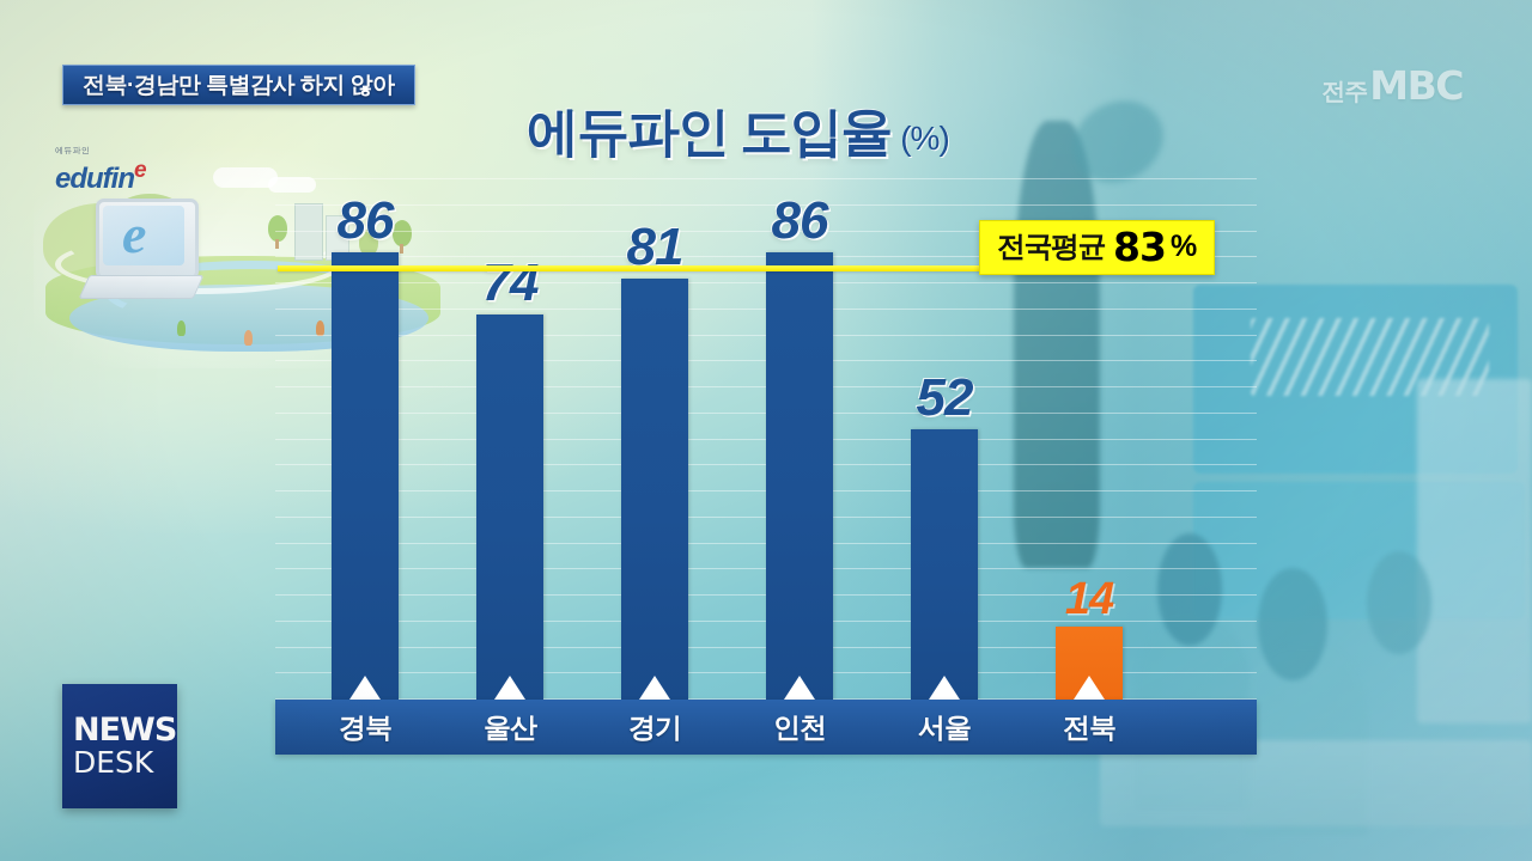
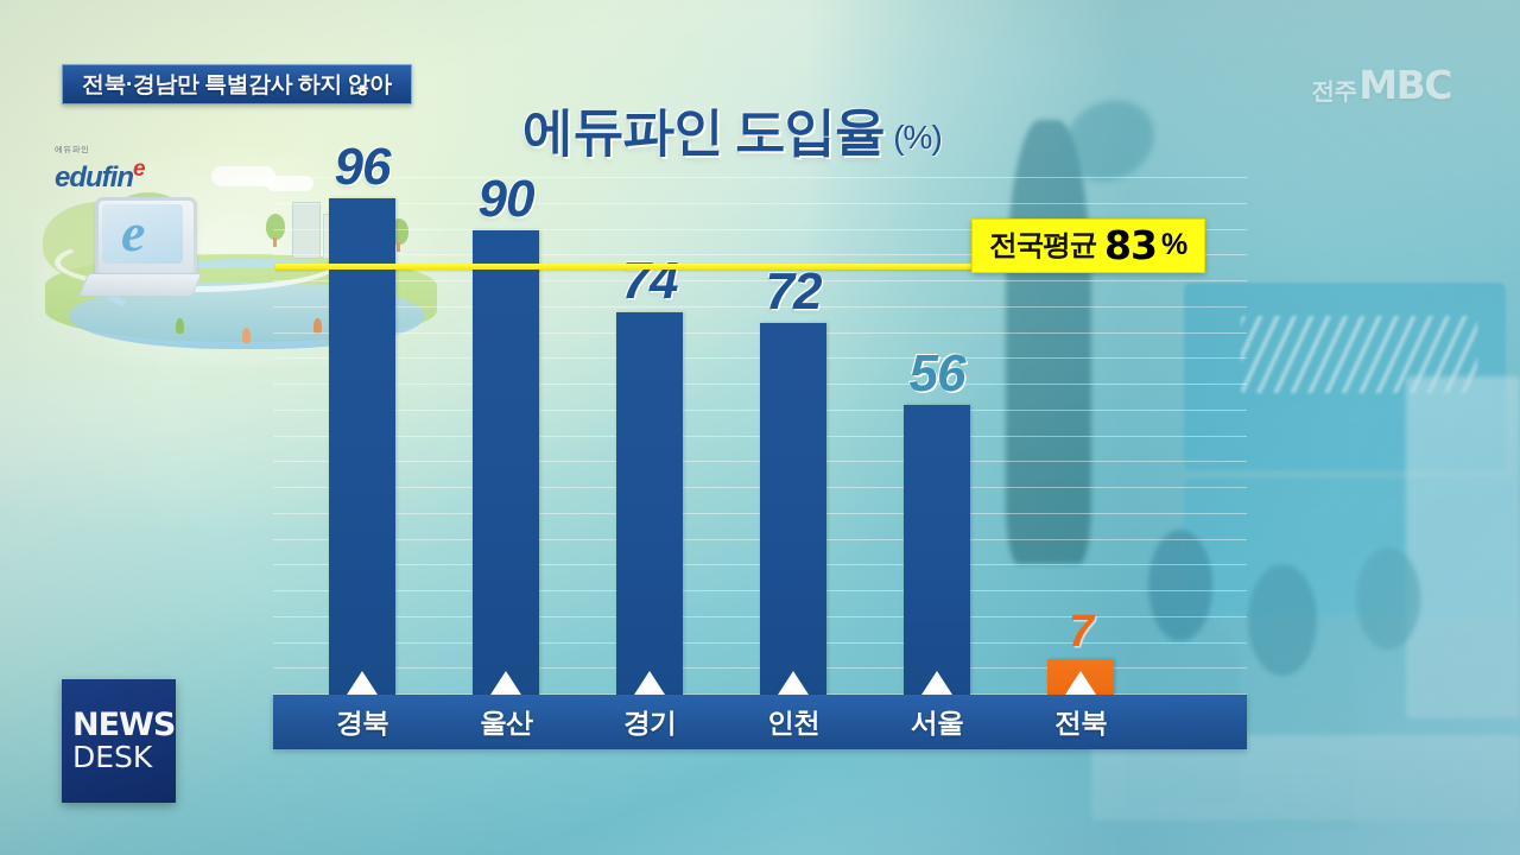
경북: 86 -> 96
울산: 74 -> 90
경기: 81 -> 74
인천: 86 -> 72
서울: 52 -> 56
전북: 14 -> 7
